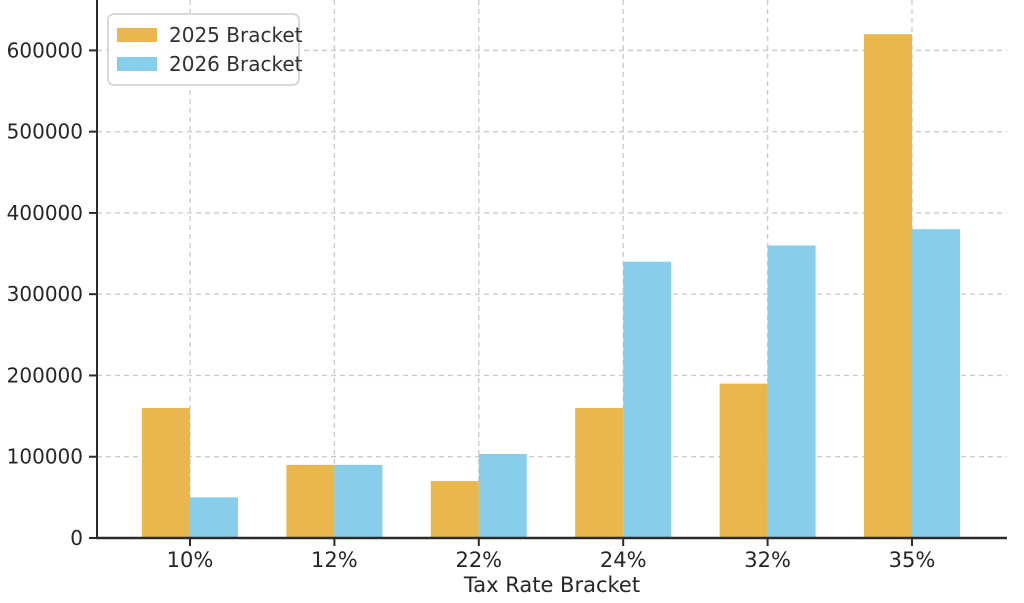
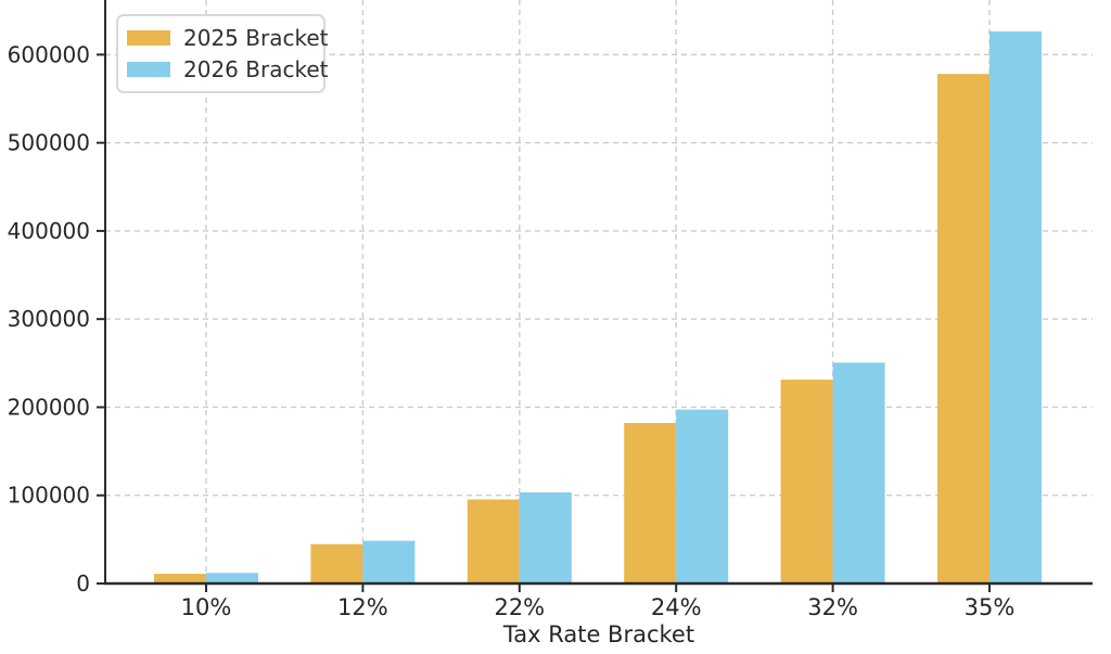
2025 Bracket/10%: 160000 -> 10000
2026 Bracket/10%: 50000 -> 10000
2025 Bracket/12%: 90000 -> 40000
2026 Bracket/12%: 90000 -> 50000
2025 Bracket/22%: 70000 -> 100000
2025 Bracket/24%: 160000 -> 180000
2026 Bracket/24%: 340000 -> 200000
2025 Bracket/32%: 190000 -> 230000
2026 Bracket/32%: 360000 -> 250000
2025 Bracket/35%: 620000 -> 580000
2026 Bracket/35%: 380000 -> 630000
